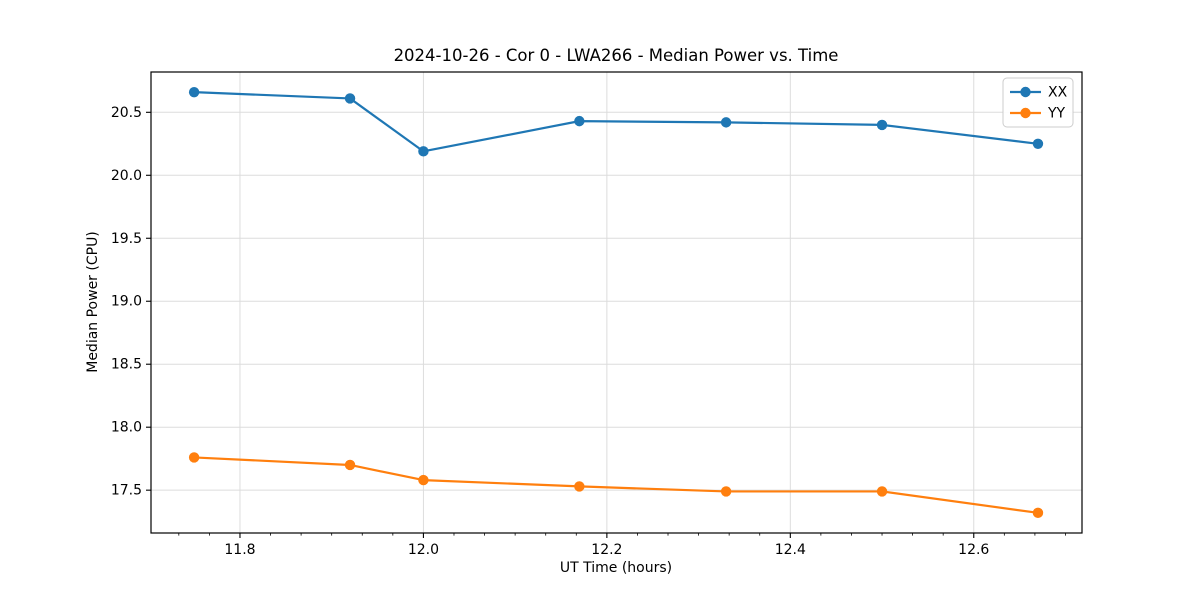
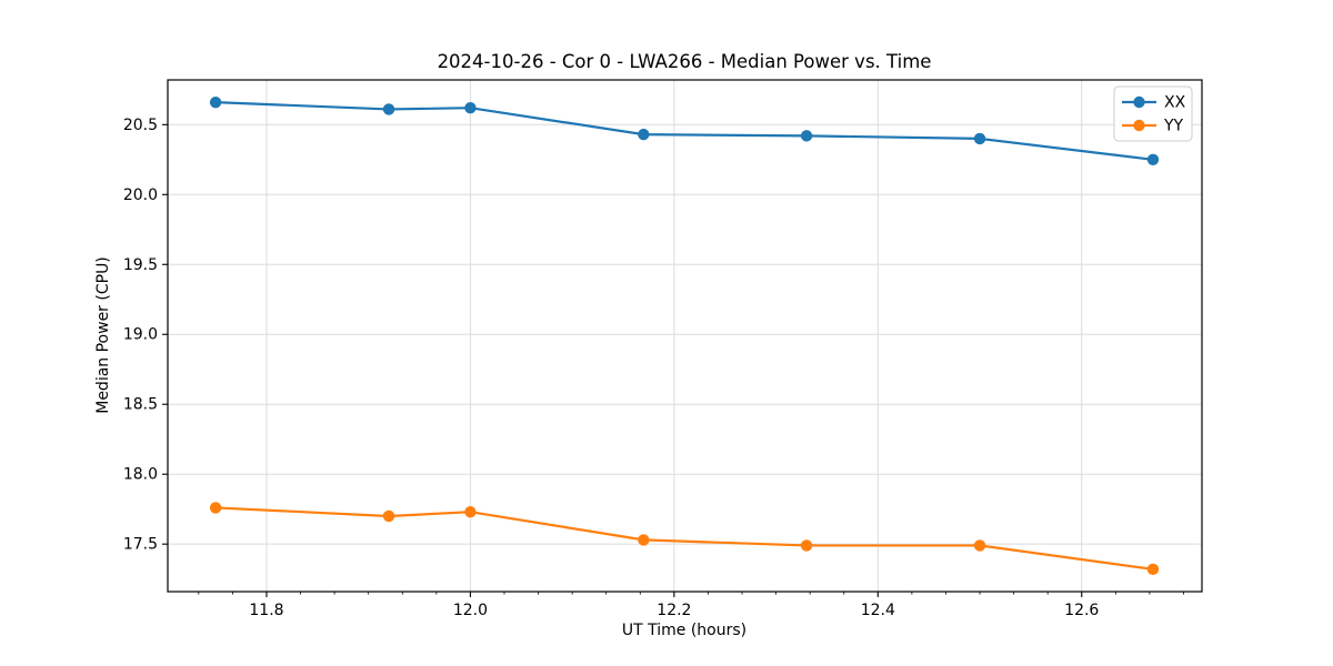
XX/12.0: 20.19 -> 20.62
YY/12.0: 17.58 -> 17.73
